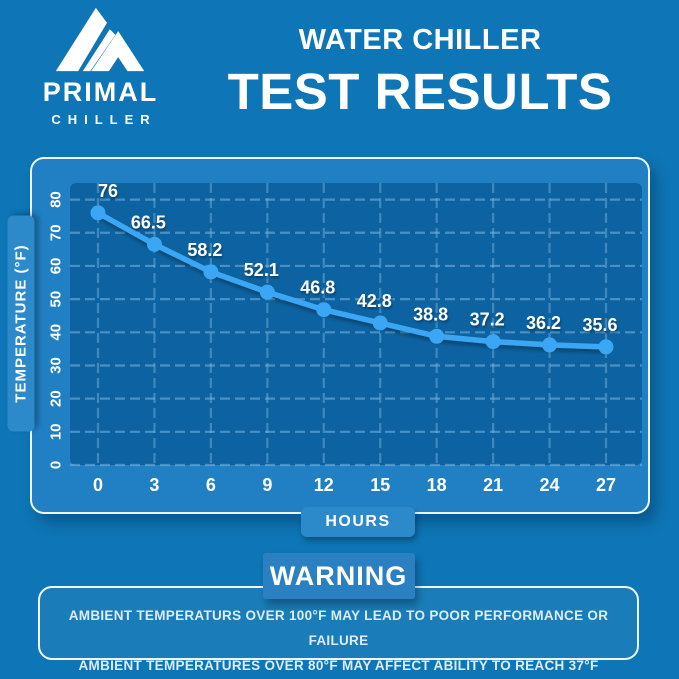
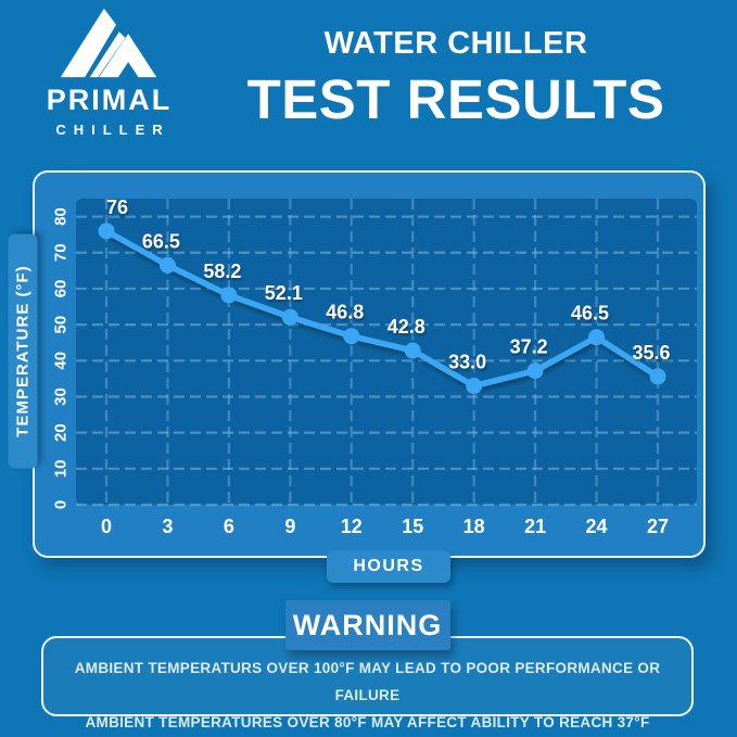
18: 38.8 -> 33.0
24: 36.2 -> 46.5
